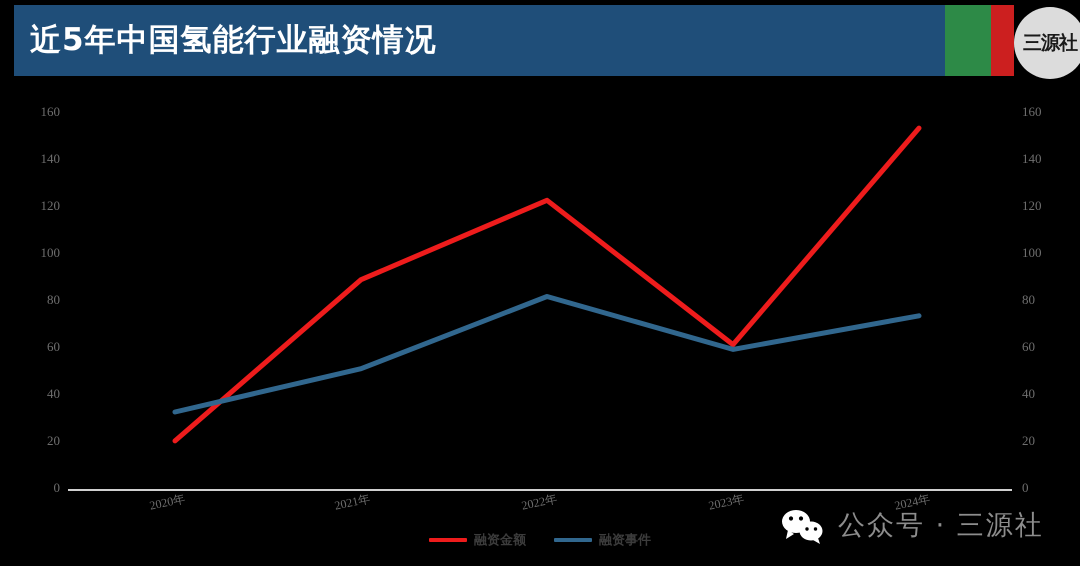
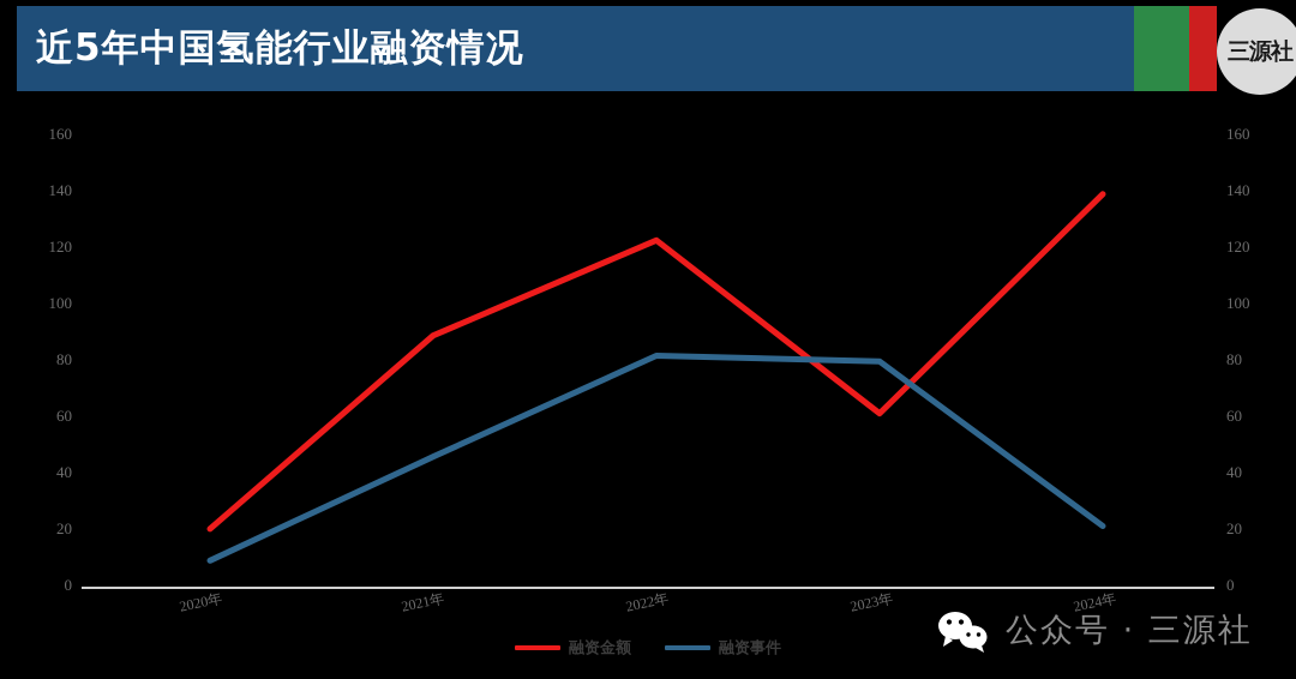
融资事件/2020年: 32 -> 9
融资事件/2021年: 50 -> 45
融资事件/2023年: 58 -> 78
融资金额/2024年: 150 -> 136
融资事件/2024年: 72 -> 21
